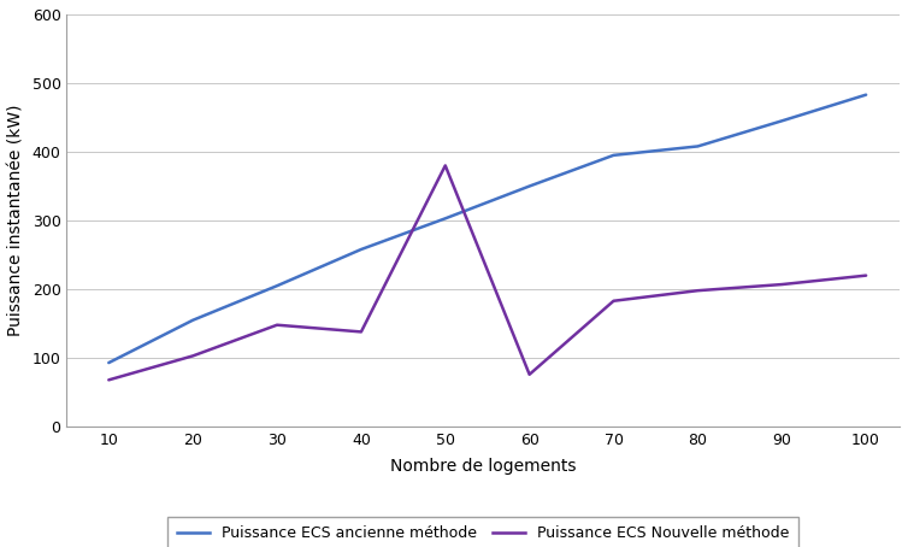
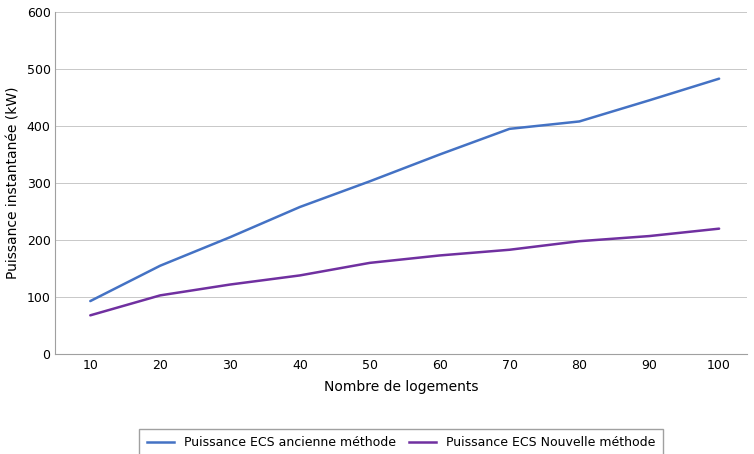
Puissance ECS Nouvelle méthode/30: 148 -> 122
Puissance ECS Nouvelle méthode/50: 380 -> 160
Puissance ECS Nouvelle méthode/60: 76 -> 173
